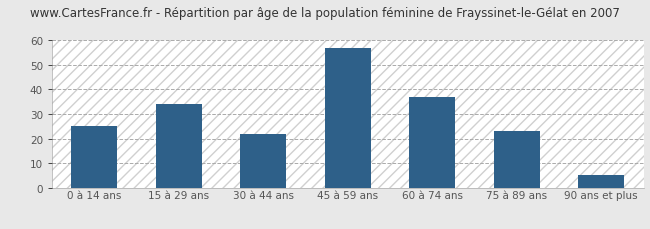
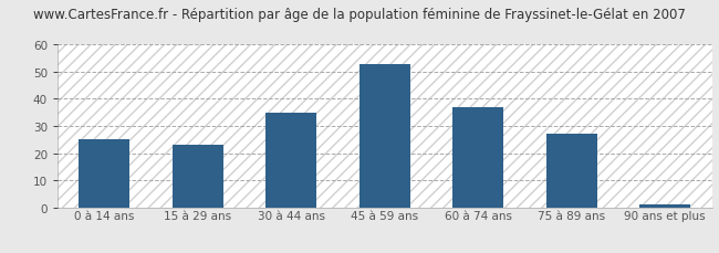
15 à 29 ans: 34 -> 23
30 à 44 ans: 22 -> 35
45 à 59 ans: 57 -> 53
75 à 89 ans: 23 -> 27
90 ans et plus: 5 -> 1
